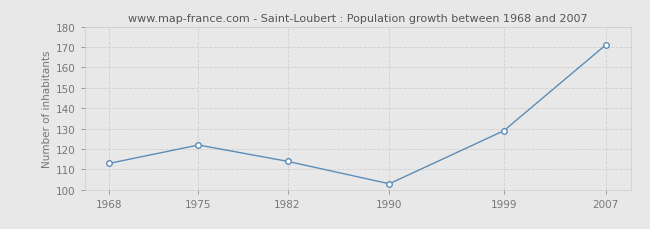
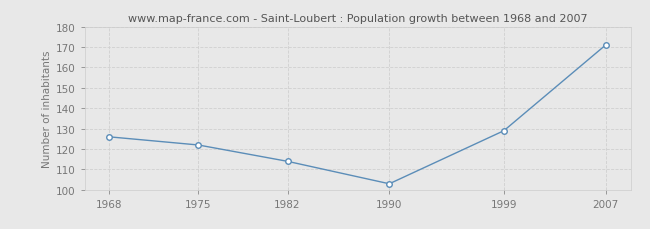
1968: 113 -> 126
